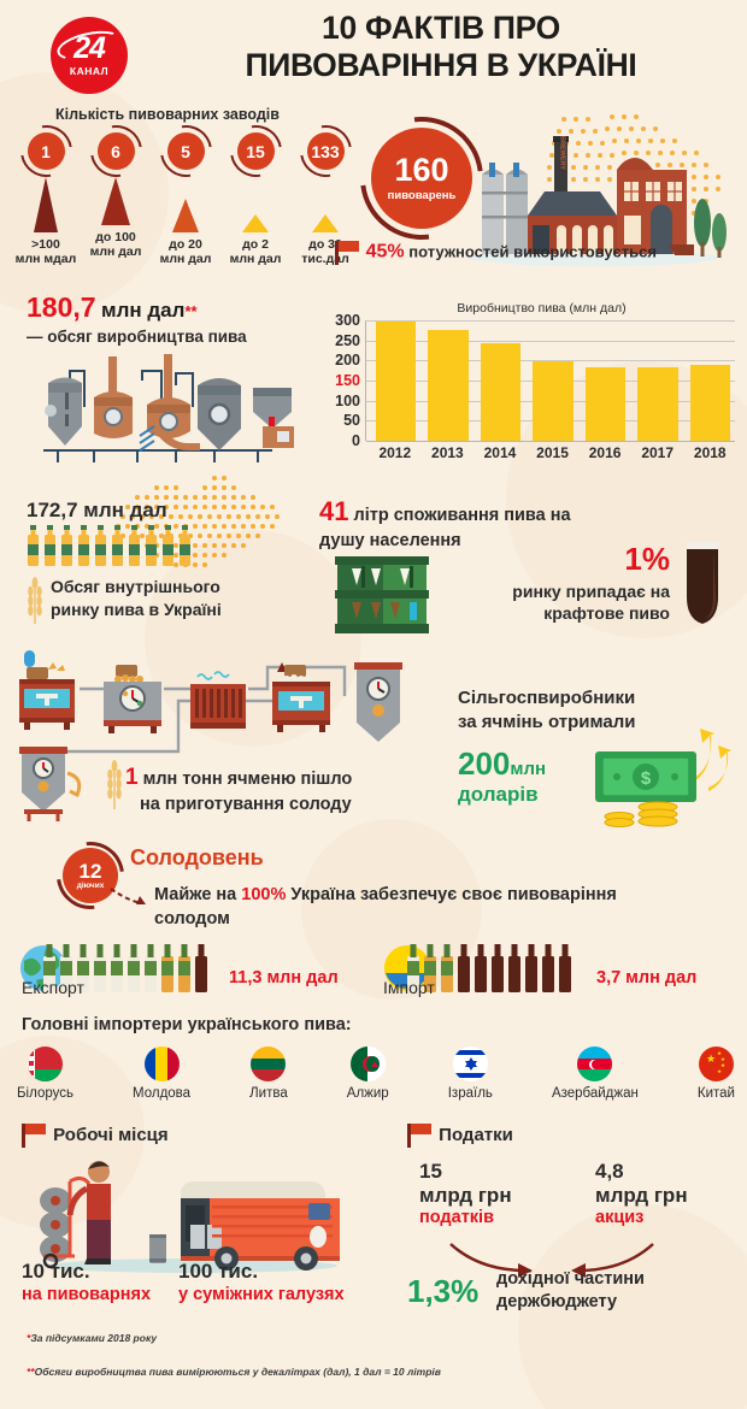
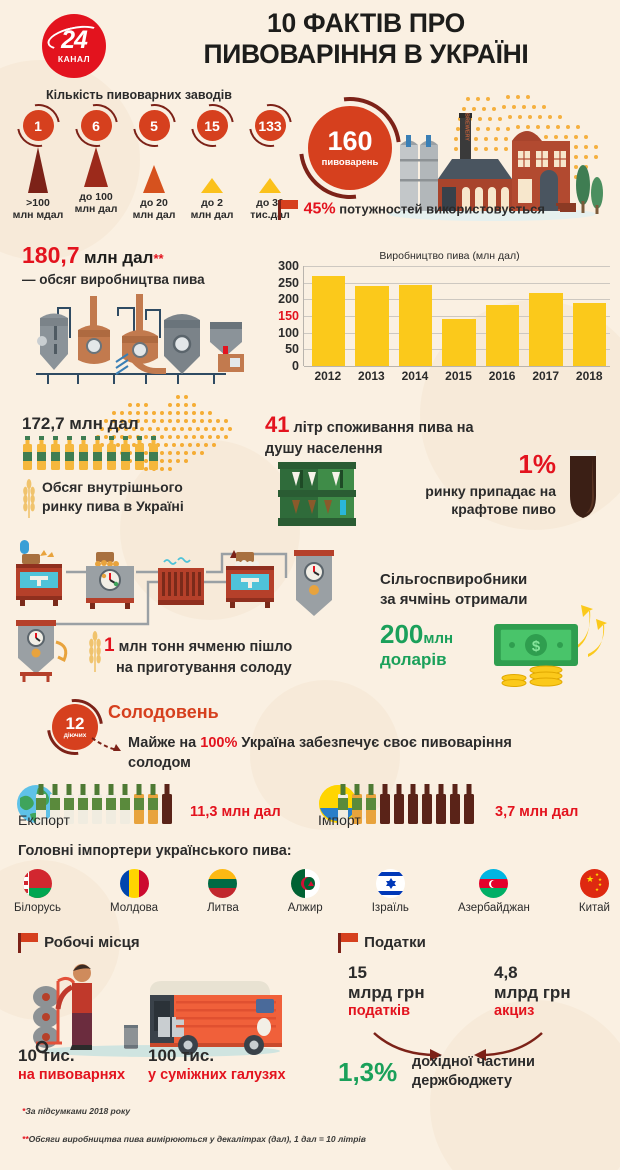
2012: 300 -> 270
2013: 280 -> 240
2015: 200 -> 140
2017: 180 -> 220
